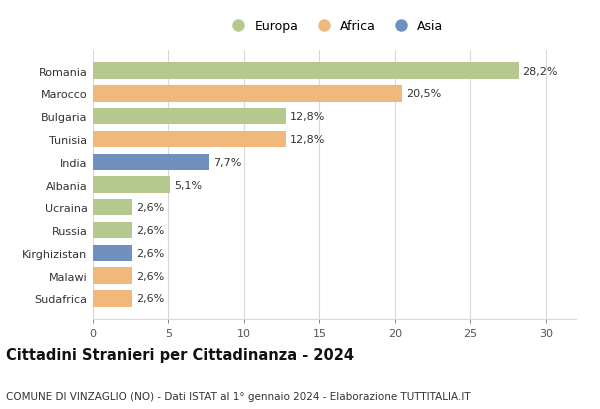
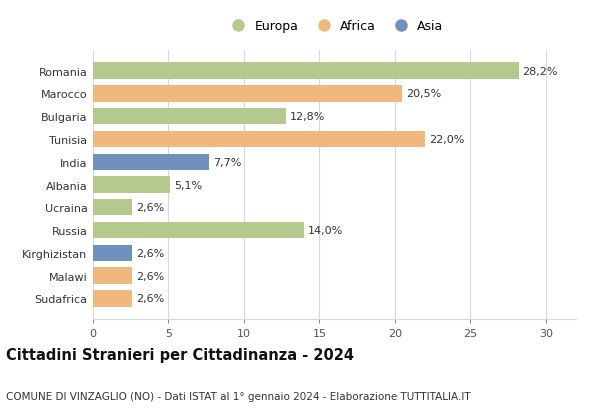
Tunisia: 12,8% -> 22,0%
Russia: 2,6% -> 14,0%
